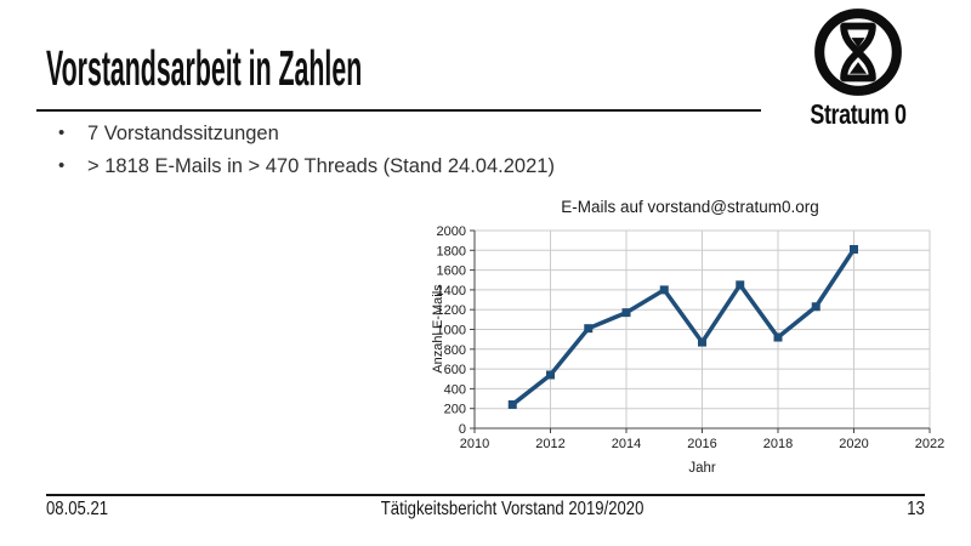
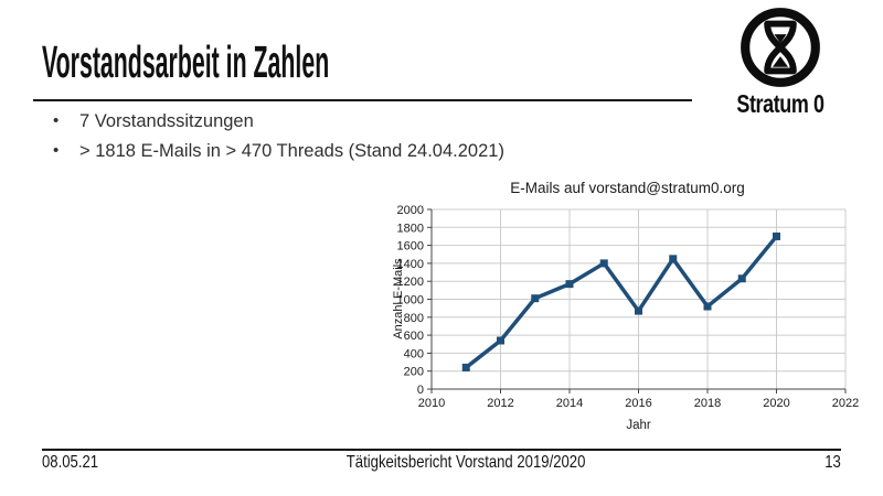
2020: 1800 -> 1700
